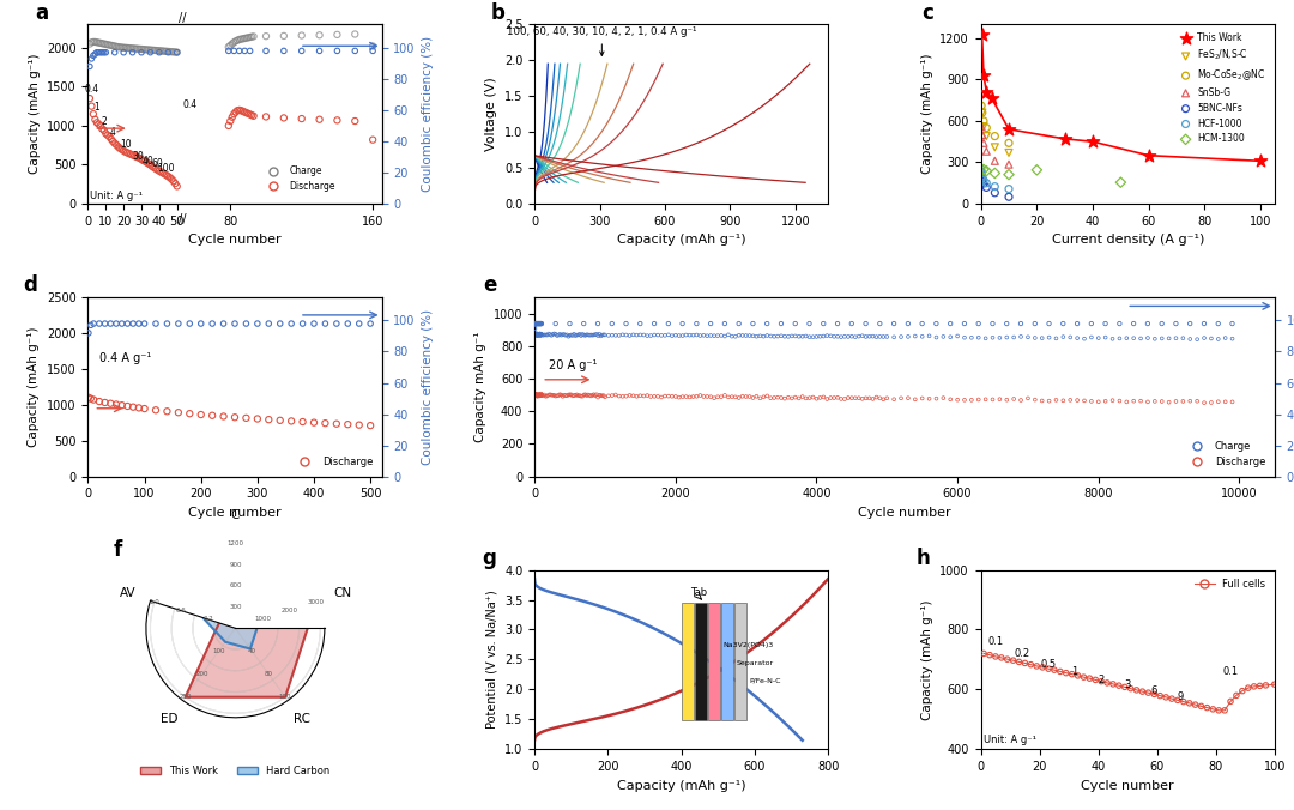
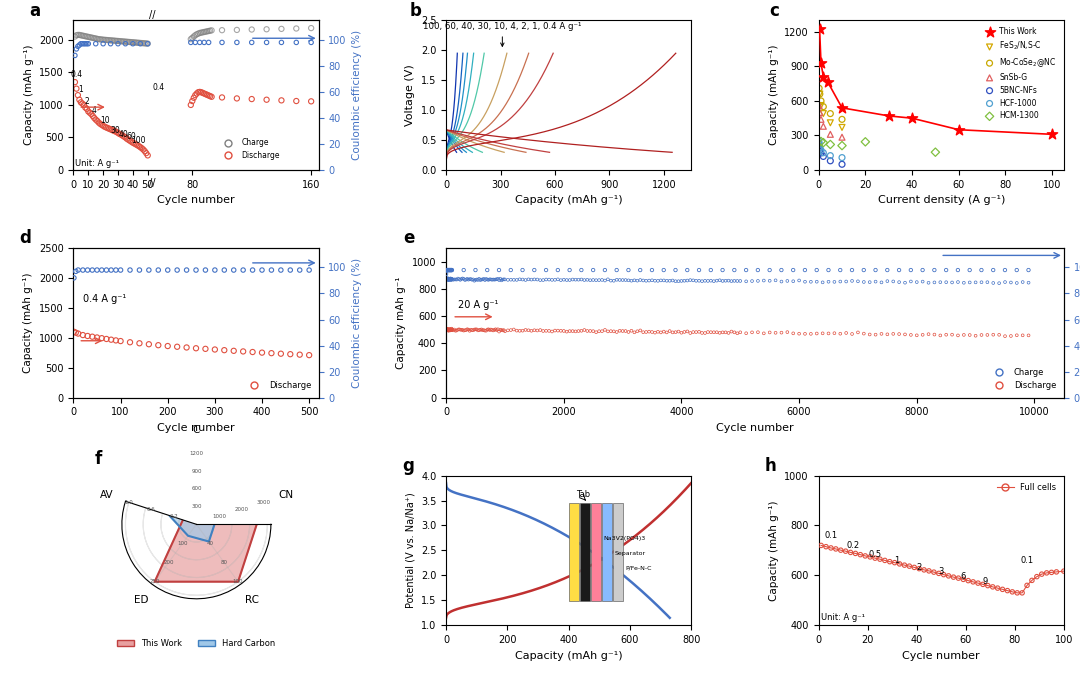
Discharge/160: 820 -> 1060
Charge/160: 2020 -> 2180
